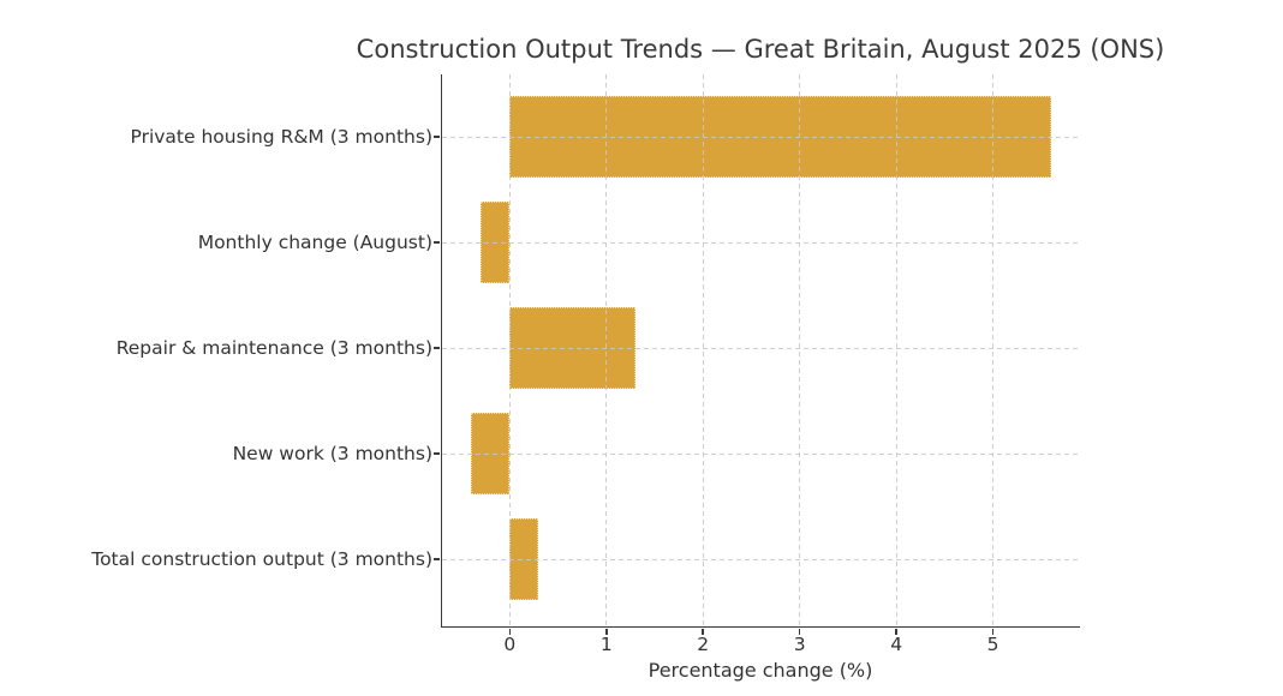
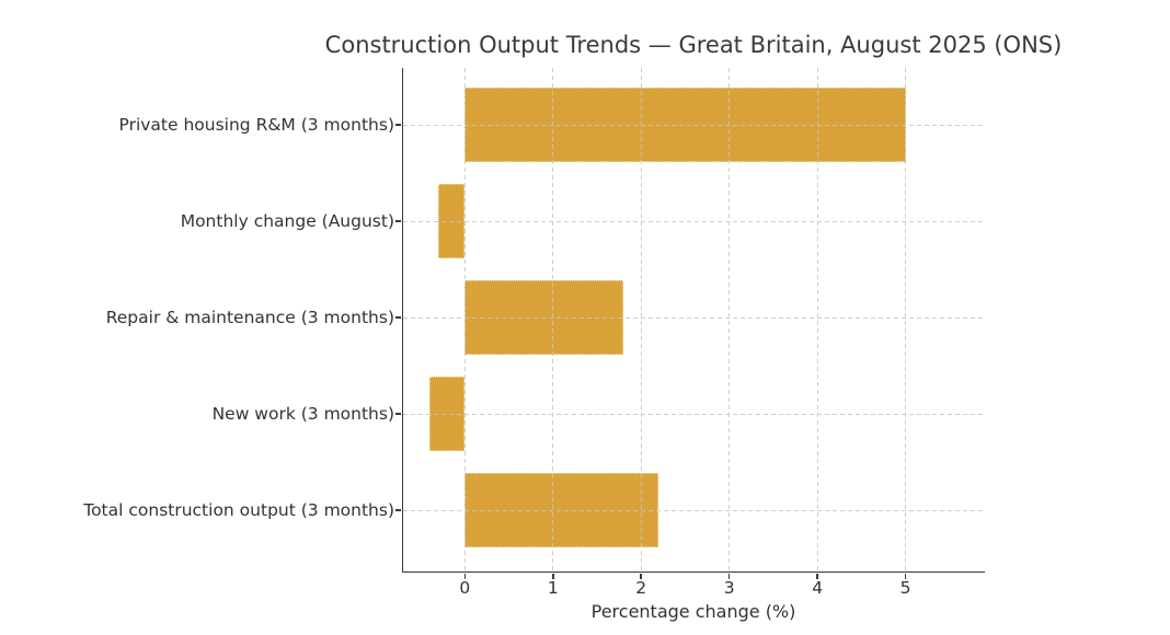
Private housing R&M (3 months): 5.6 -> 5.0
Repair & maintenance (3 months): 1.3 -> 1.8
Total construction output (3 months): 0.3 -> 2.2
